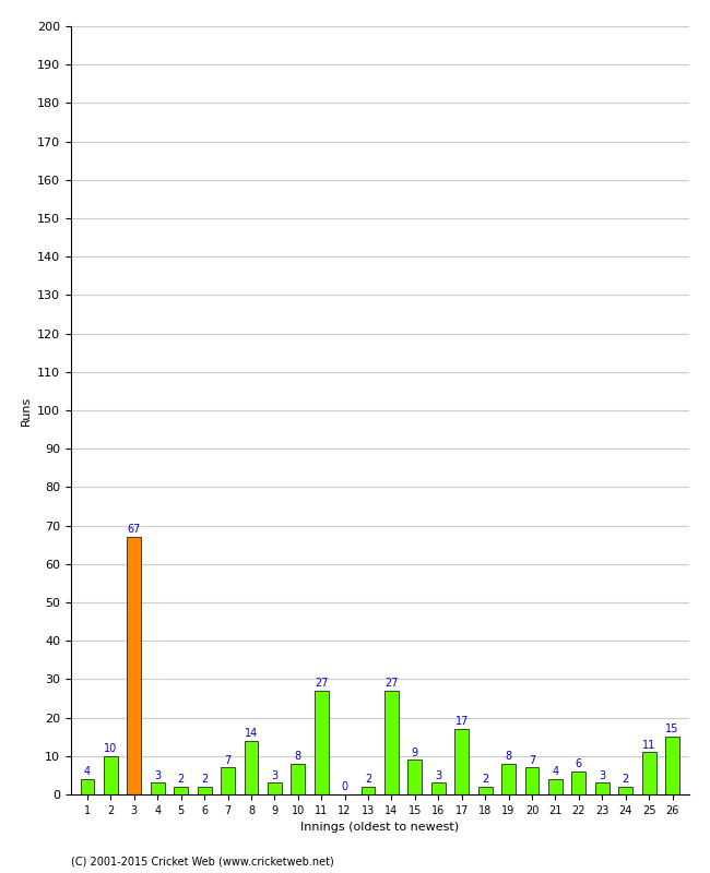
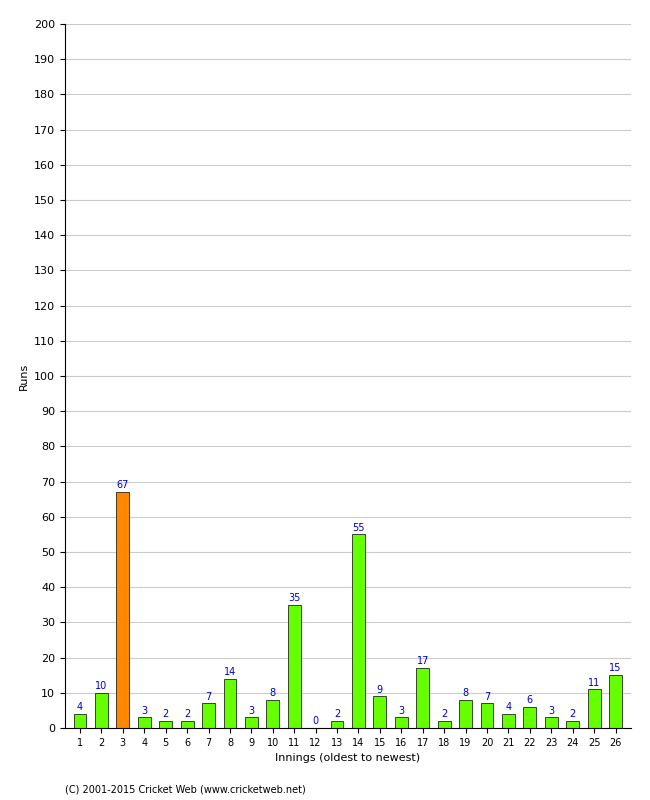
11: 27 -> 35
14: 27 -> 55
